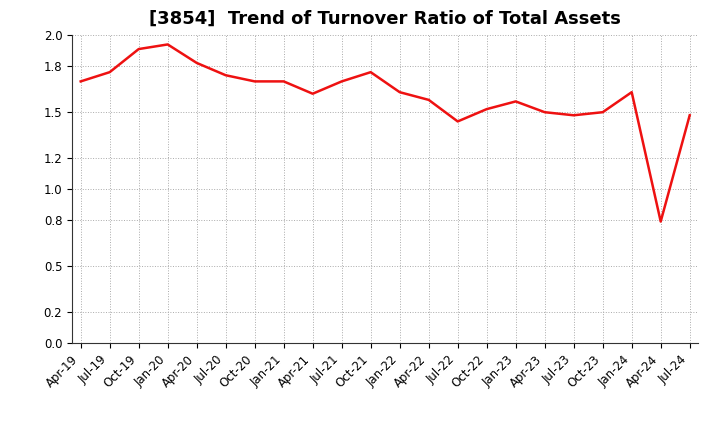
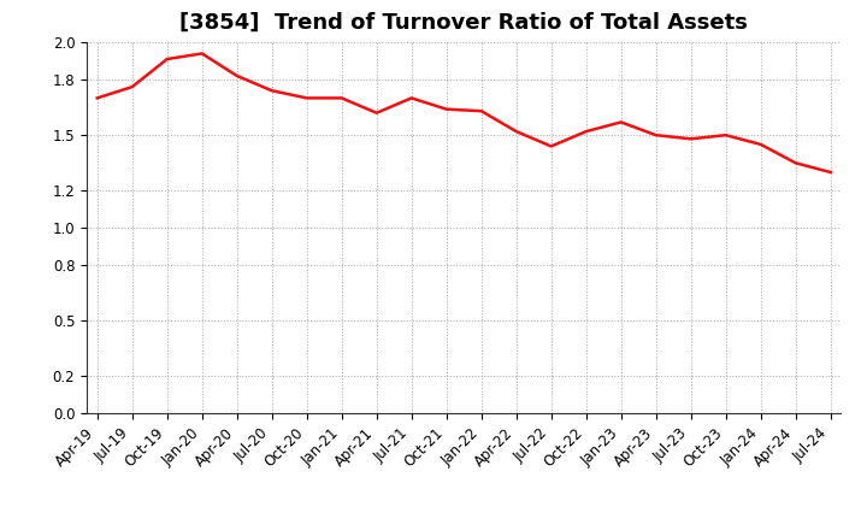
Oct-21: 1.76 -> 1.64
Apr-22: 1.58 -> 1.52
Jan-24: 1.63 -> 1.45
Apr-24: 0.79 -> 1.35
Jul-24: 1.48 -> 1.30
